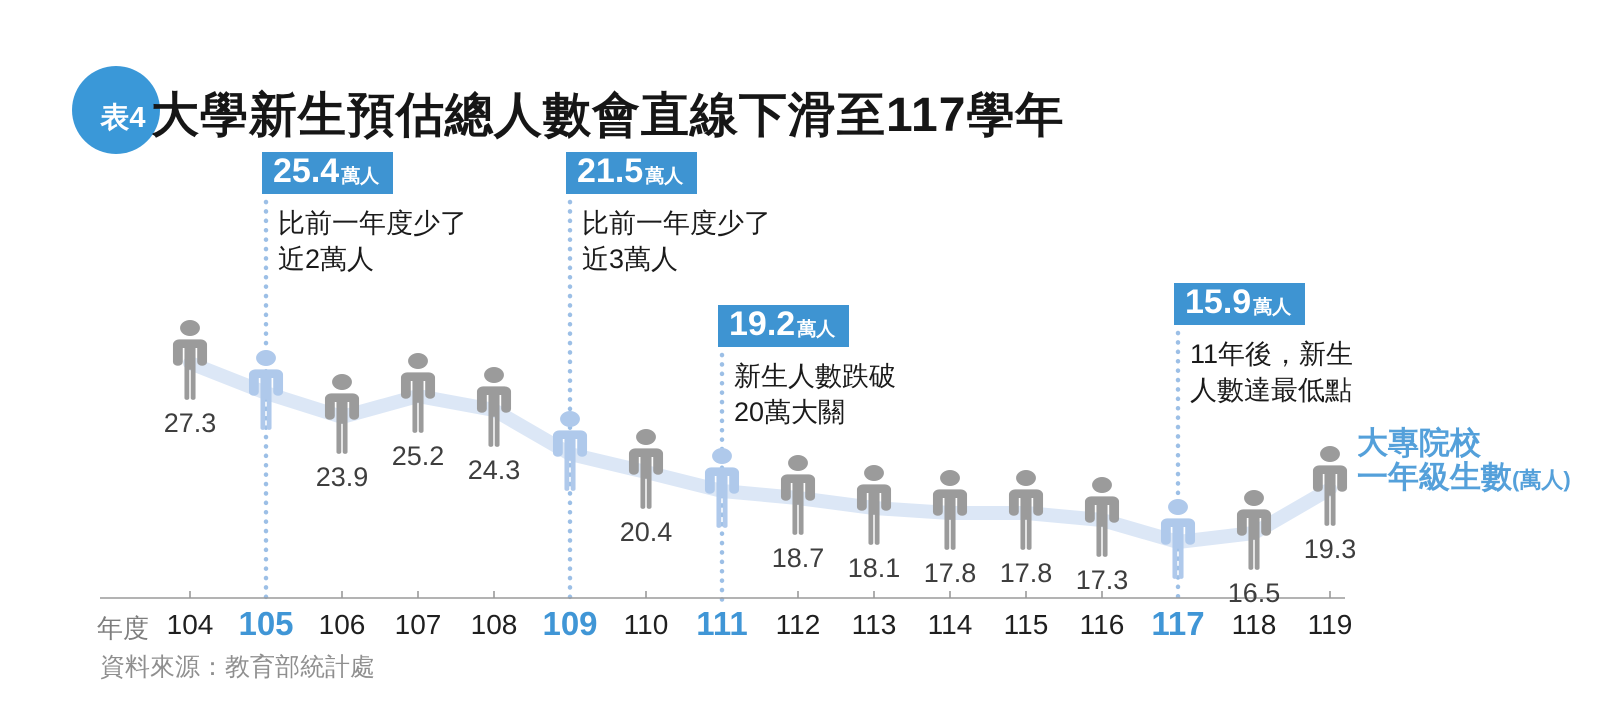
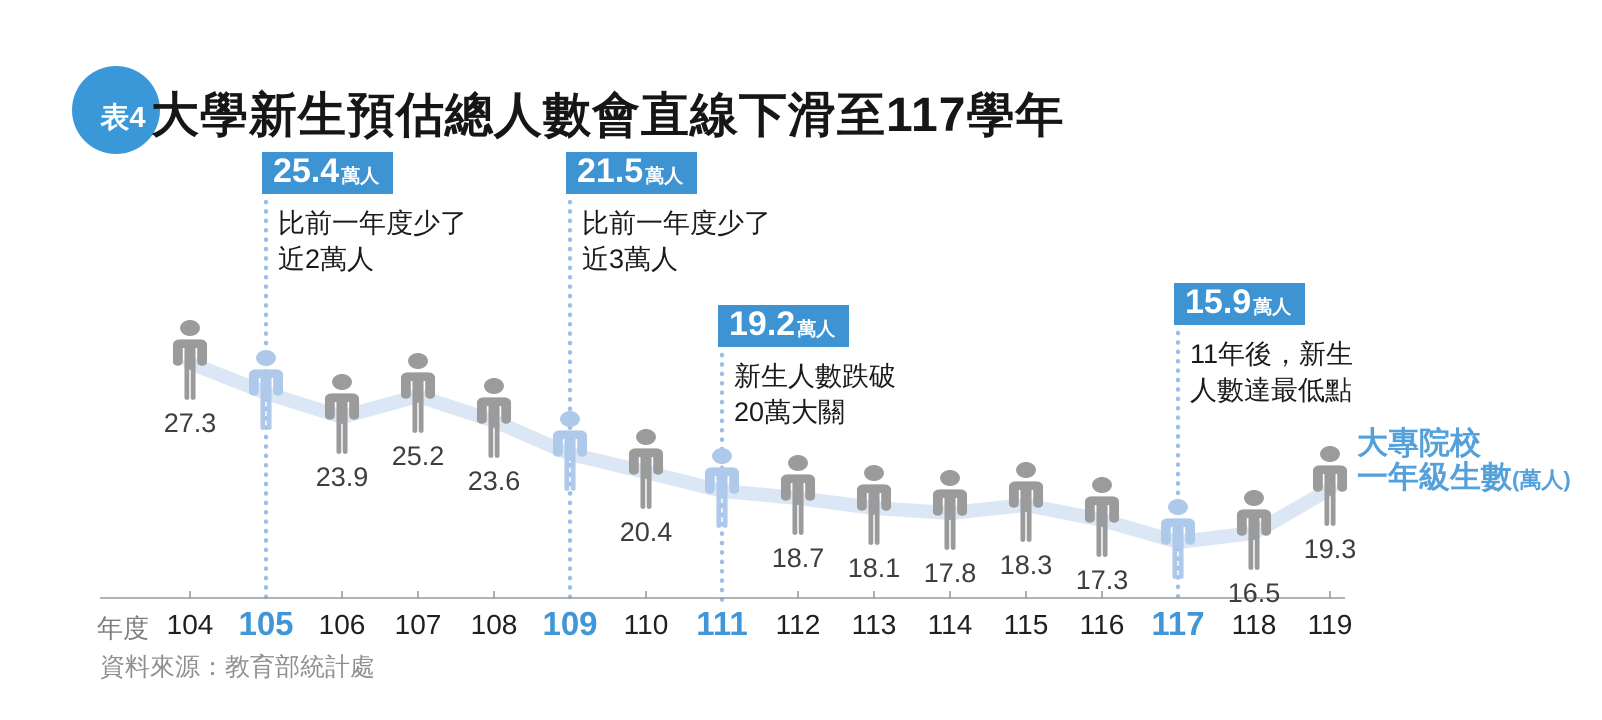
108: 24.3 -> 23.6
115: 17.8 -> 18.3
